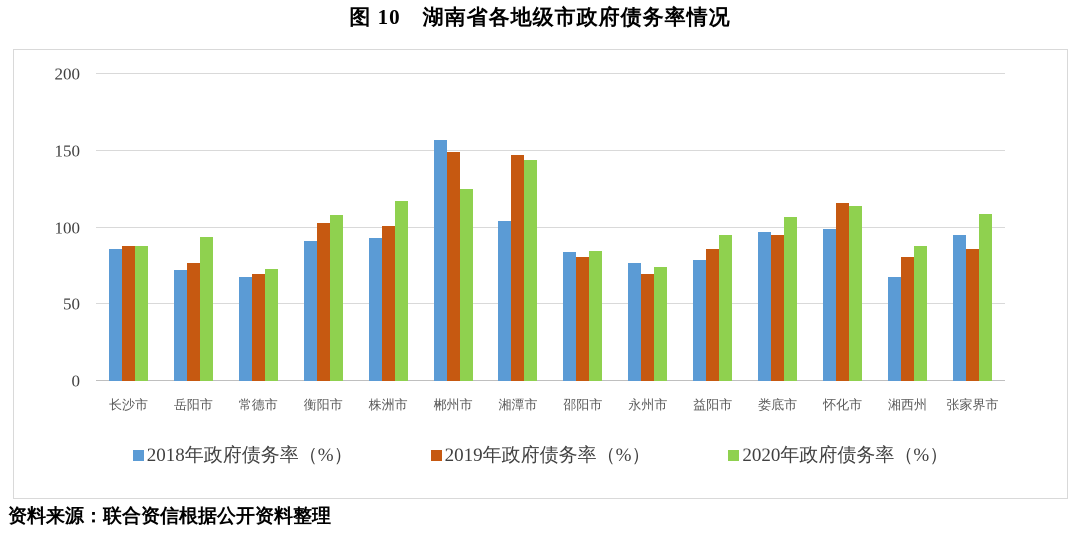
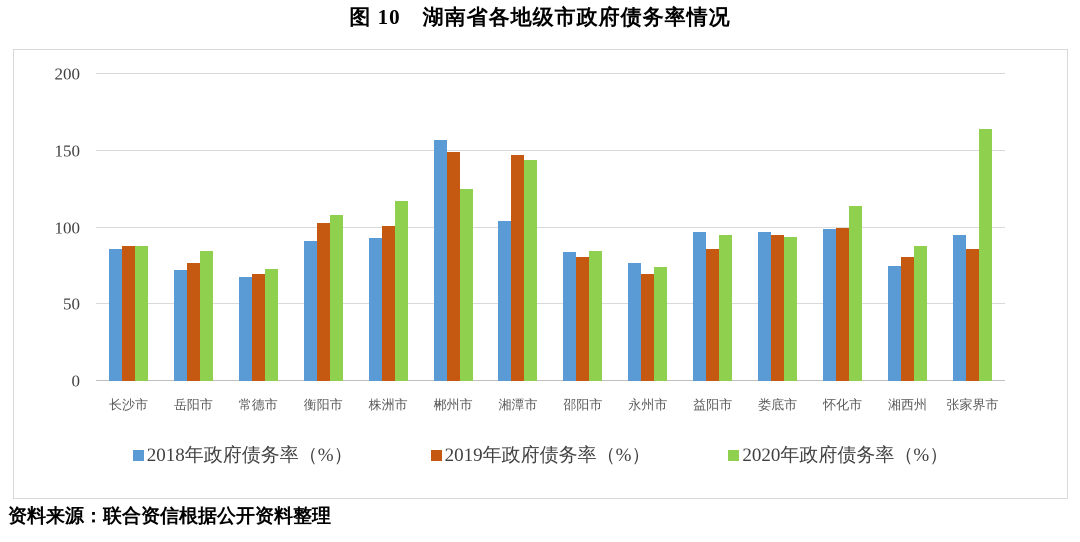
2020年政府债务率（%）/岳阳市: 94 -> 85
2018年政府债务率（%）/益阳市: 79 -> 97
2020年政府债务率（%）/娄底市: 107 -> 94
2019年政府债务率（%）/怀化市: 116 -> 100
2018年政府债务率（%）/湘西州: 68 -> 75
2020年政府债务率（%）/张家界市: 109 -> 164
